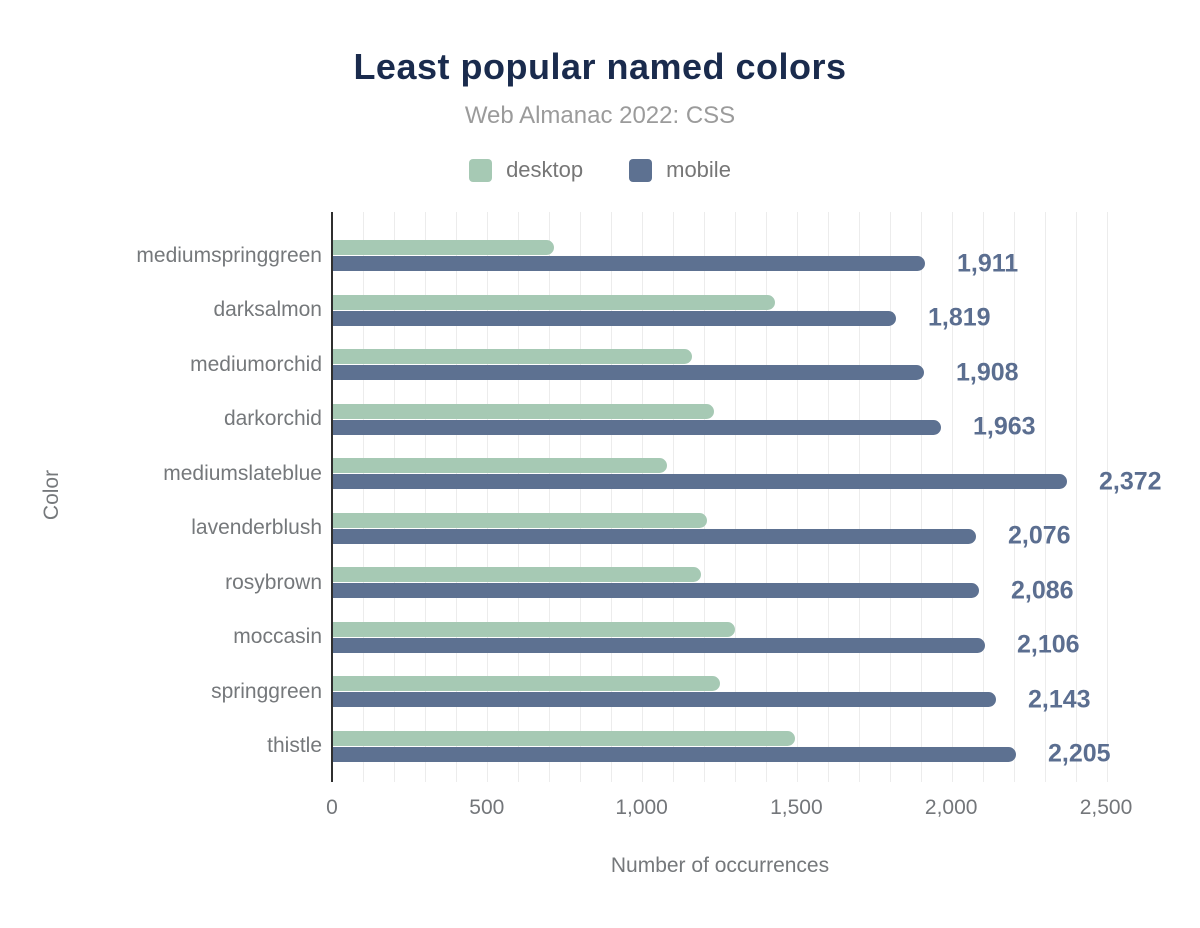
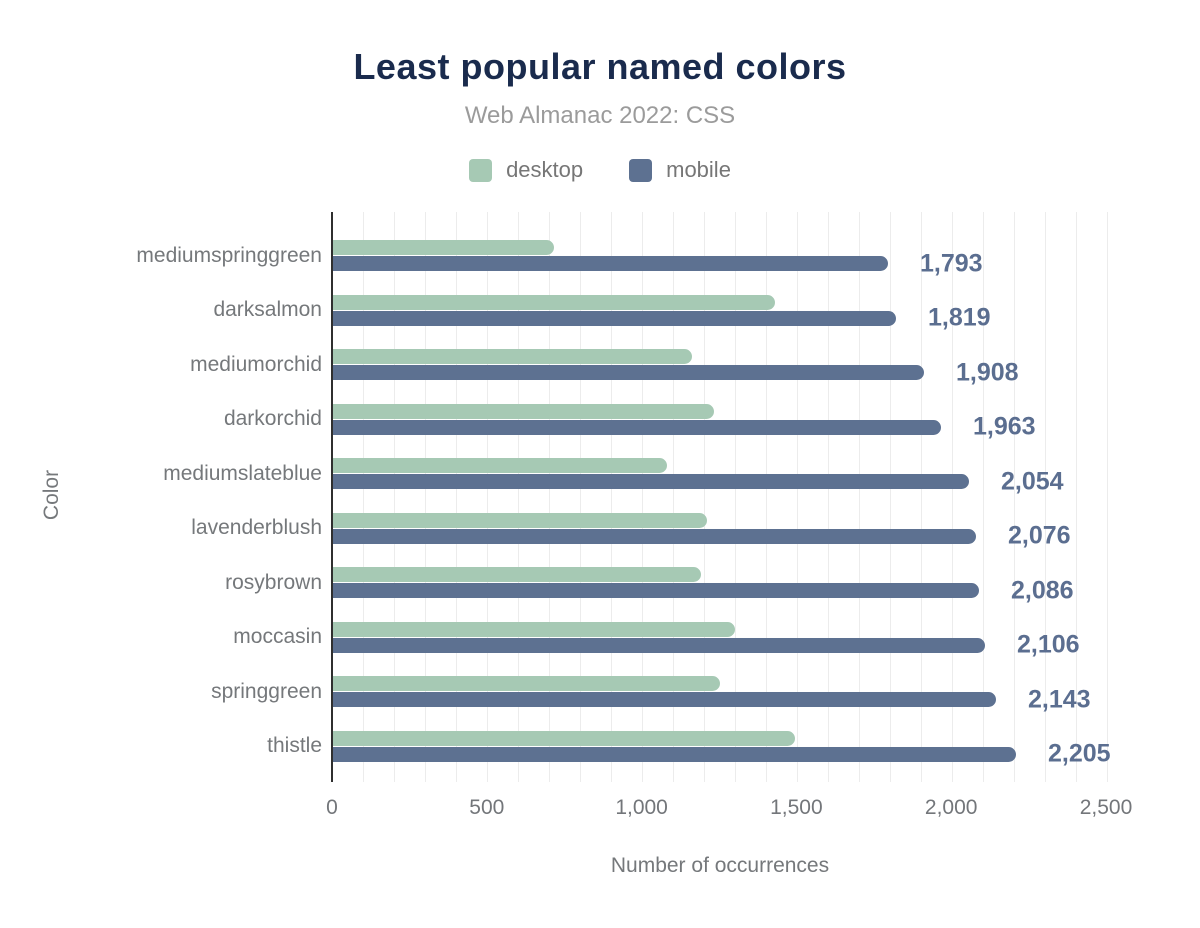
mobile/mediumspringgreen: 1,911 -> 1,793
mobile/mediumslateblue: 2,372 -> 2,054
